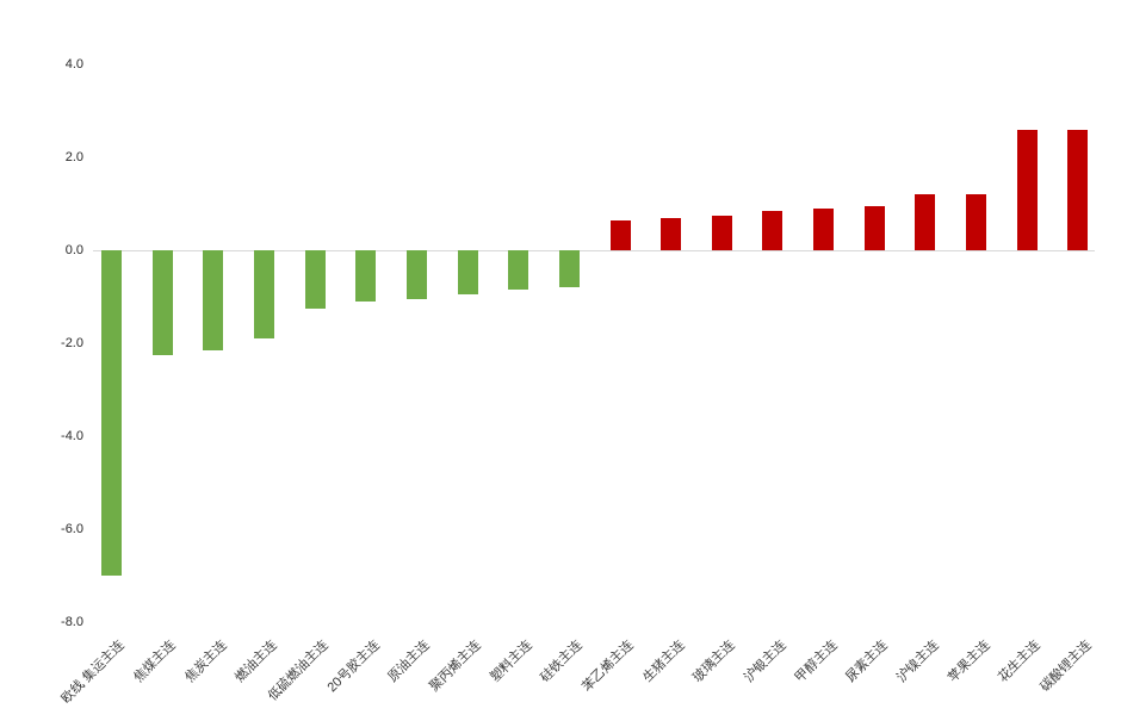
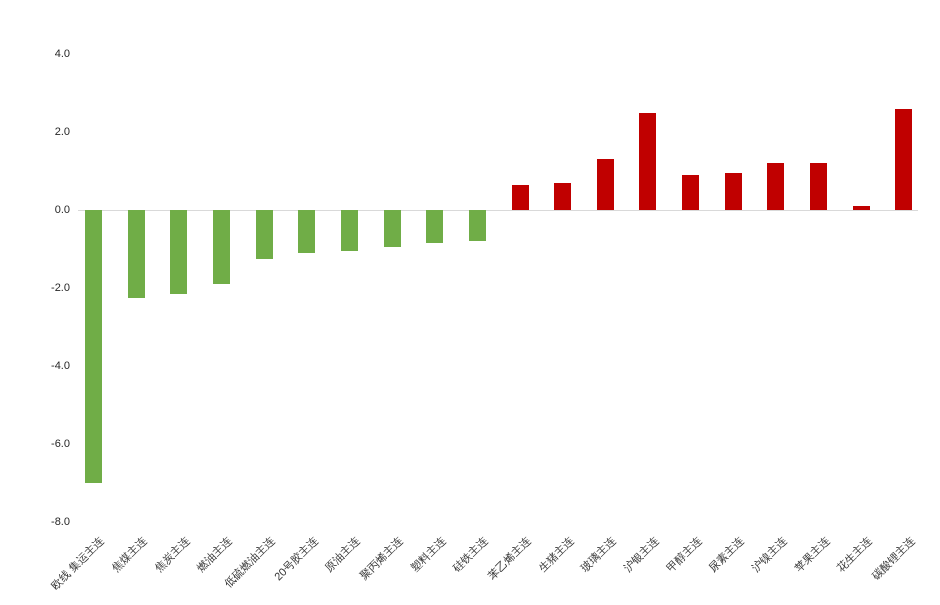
玻璃主连: 0.8 -> 1.3
沪银主连: 0.8 -> 2.5
花生主连: 2.6 -> 0.1
